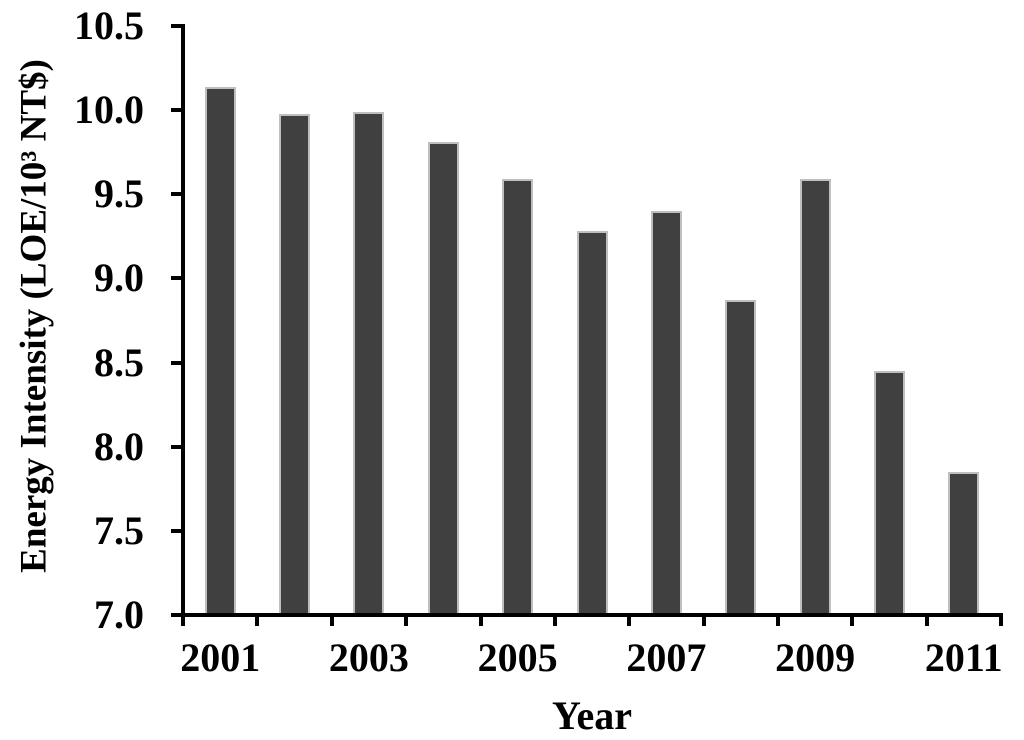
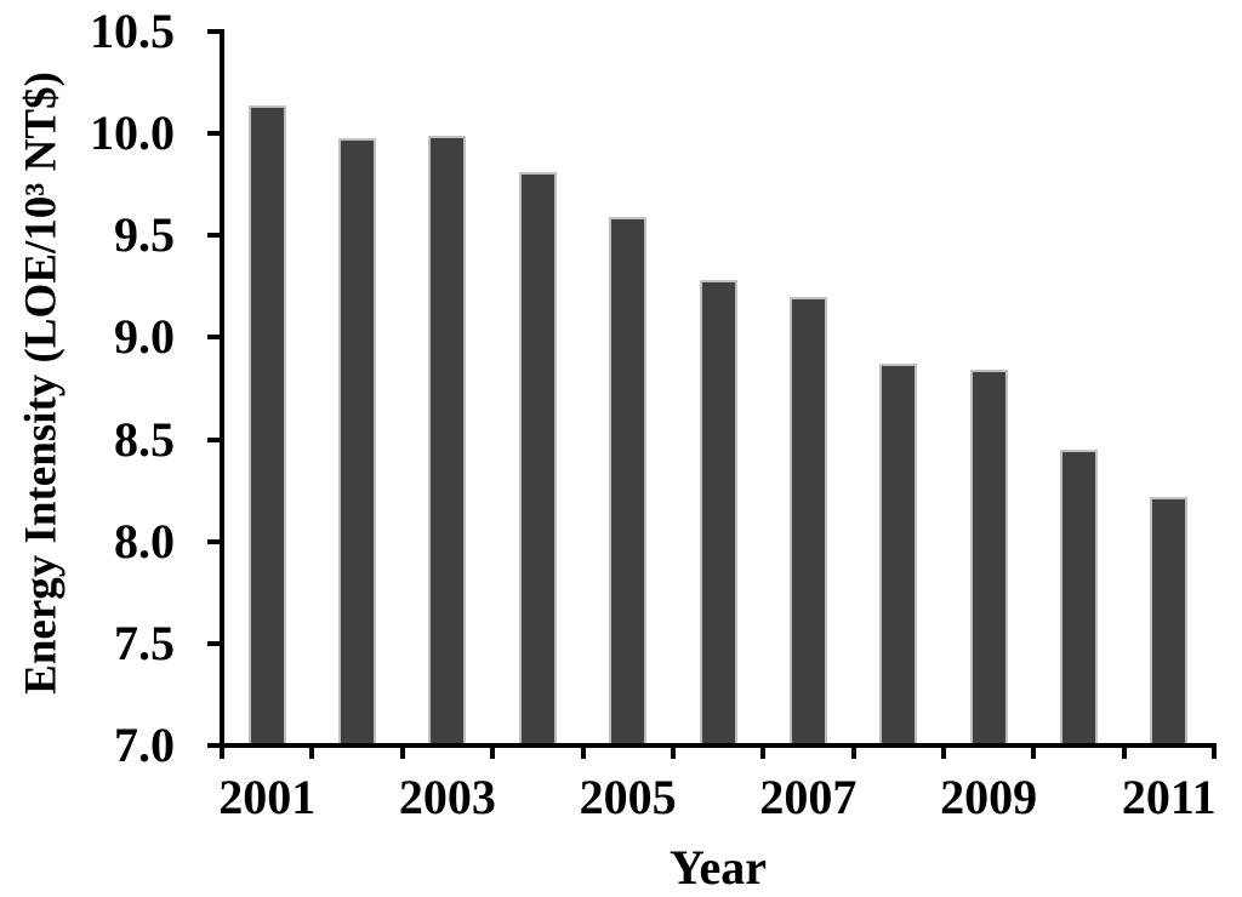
2007: 9.40 -> 9.20
2009: 9.59 -> 8.84
2011: 7.85 -> 8.22
